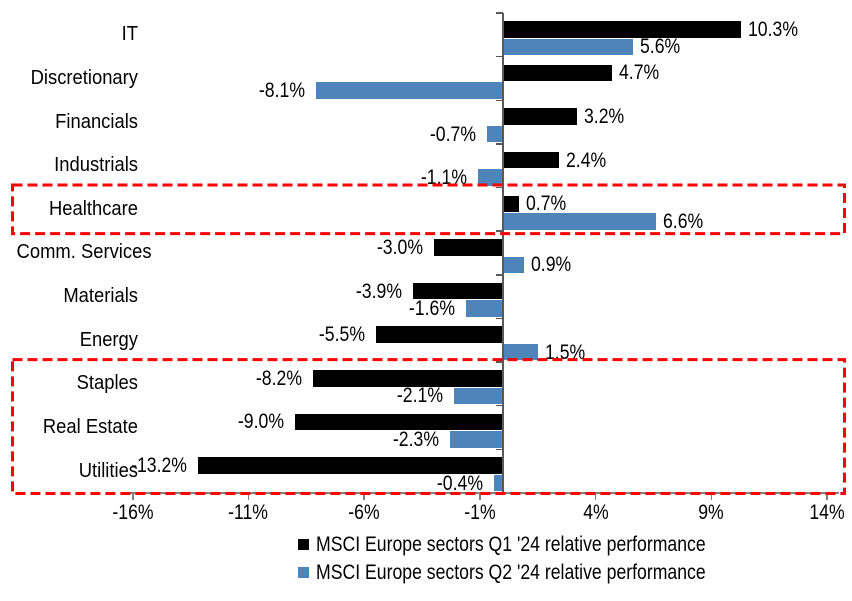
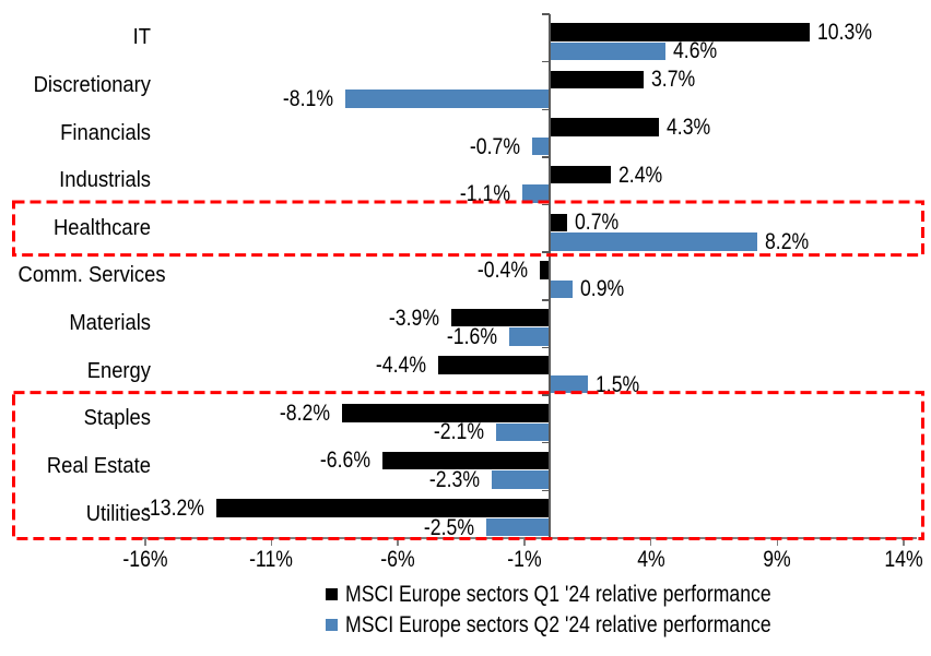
MSCI Europe sectors Q2 '24 relative performance/IT: 5.6% -> 4.6%
MSCI Europe sectors Q1 '24 relative performance/Discretionary: 4.7% -> 3.7%
MSCI Europe sectors Q1 '24 relative performance/Financials: 3.2% -> 4.3%
MSCI Europe sectors Q2 '24 relative performance/Healthcare: 6.6% -> 8.2%
MSCI Europe sectors Q1 '24 relative performance/Comm. Services: -3.0% -> -0.4%
MSCI Europe sectors Q1 '24 relative performance/Energy: -5.5% -> -4.4%
MSCI Europe sectors Q1 '24 relative performance/Real Estate: -9.0% -> -6.6%
MSCI Europe sectors Q2 '24 relative performance/Utilities: -0.4% -> -2.5%
